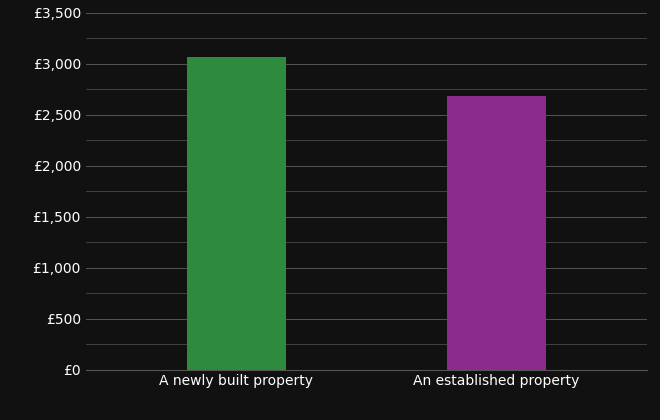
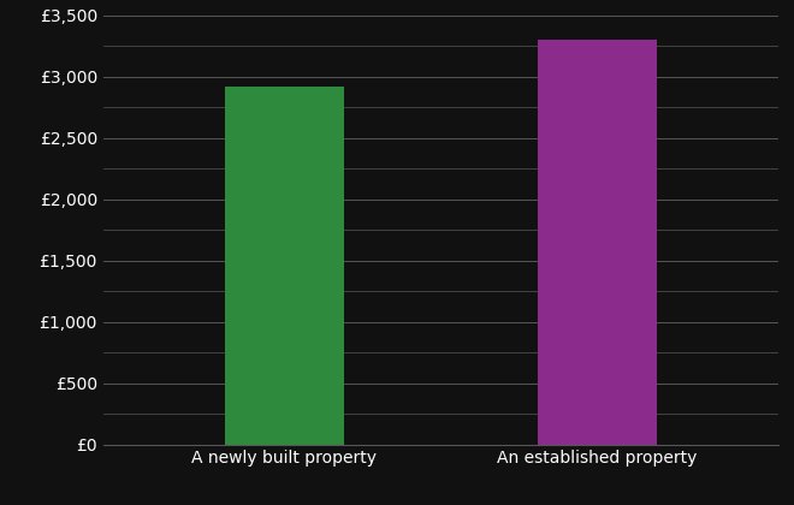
A newly built property: £3,060 -> £2,920
An established property: £2,680 -> £3,300
